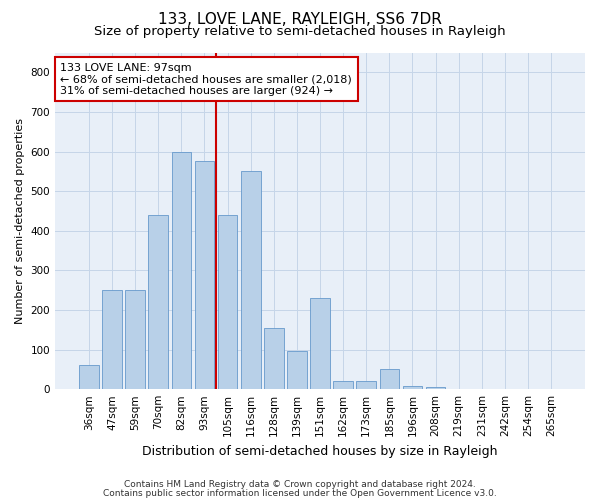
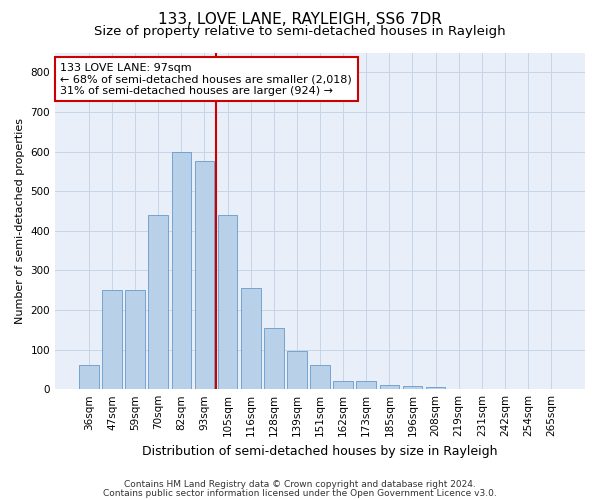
116sqm: 550 -> 255
151sqm: 230 -> 60
185sqm: 50 -> 10
